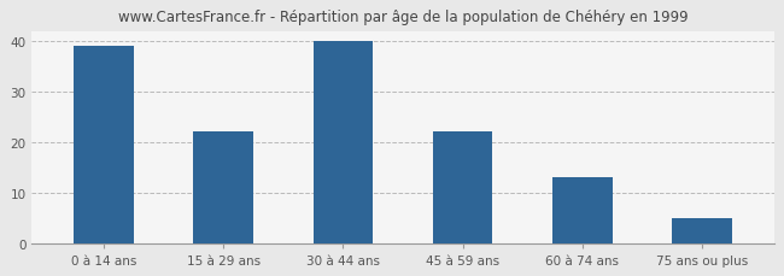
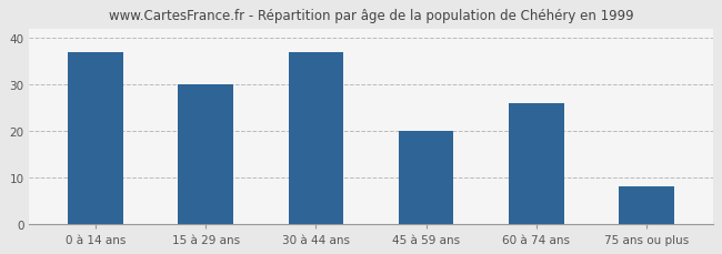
0 à 14 ans: 39 -> 37
15 à 29 ans: 22 -> 30
30 à 44 ans: 40 -> 37
45 à 59 ans: 22 -> 20
60 à 74 ans: 13 -> 26
75 ans ou plus: 5 -> 8
